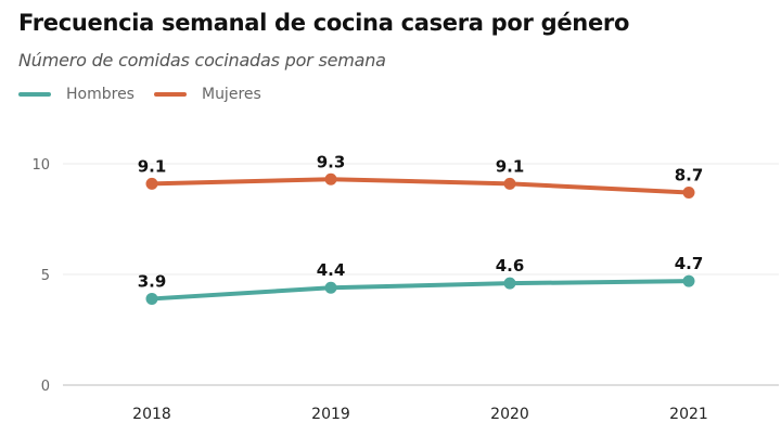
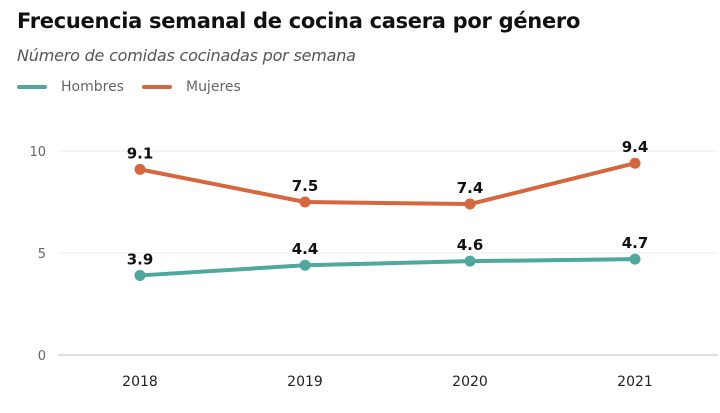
Mujeres/2019: 9.3 -> 7.5
Mujeres/2020: 9.1 -> 7.4
Mujeres/2021: 8.7 -> 9.4
